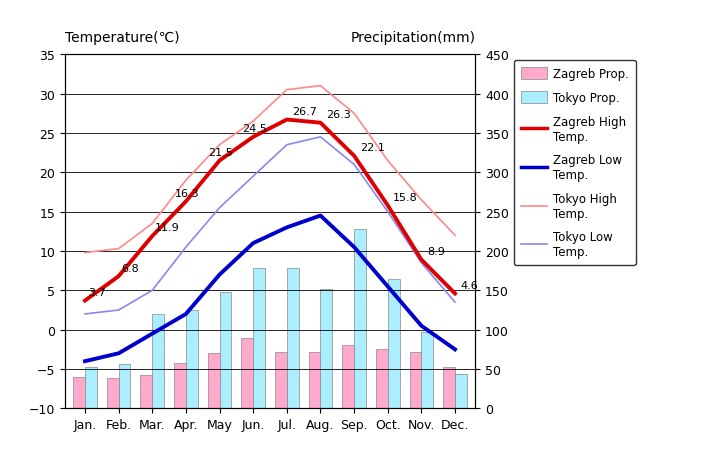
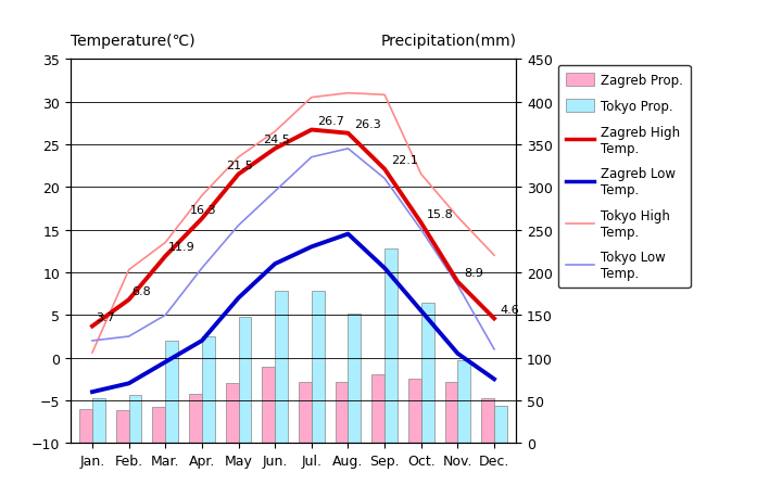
Tokyo High Temp./Jan.: 9.8 -> 0.6
Tokyo High Temp./Sep.: 27.5 -> 30.8
Tokyo Low Temp./Dec.: 3.5 -> 1.0
